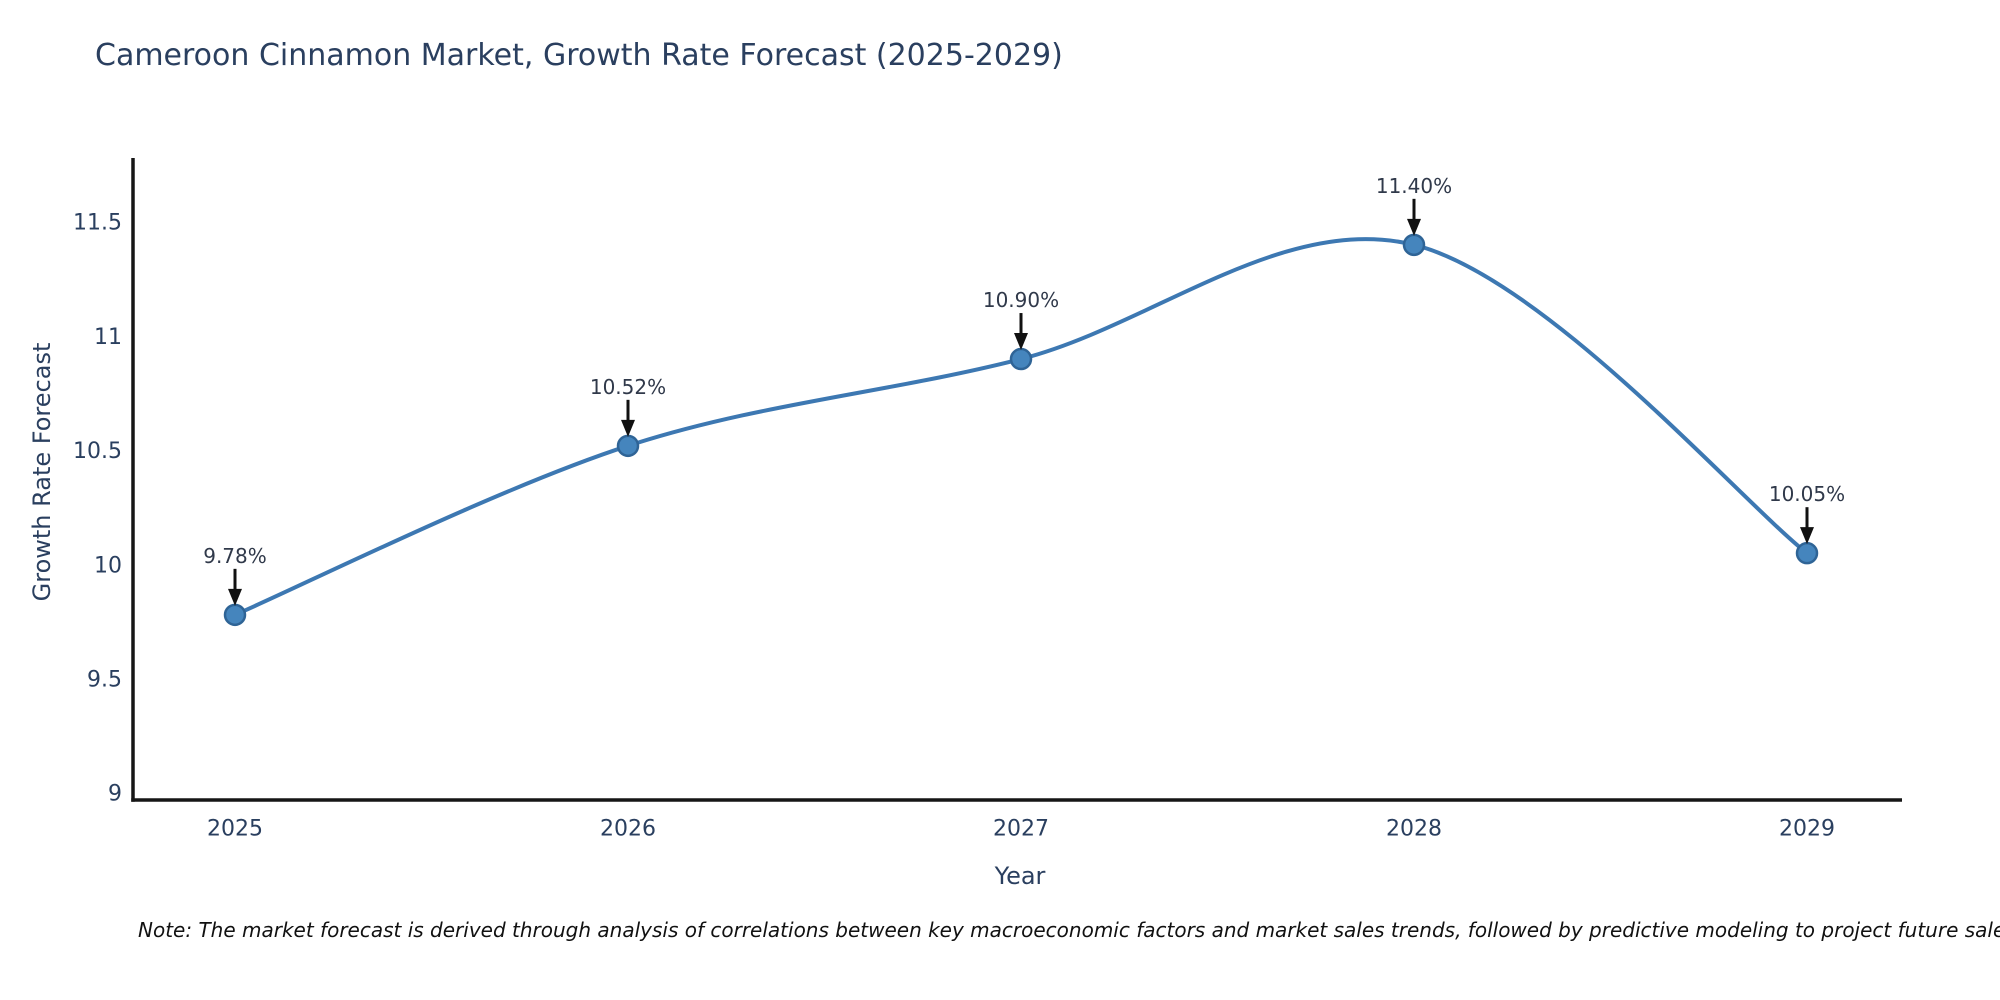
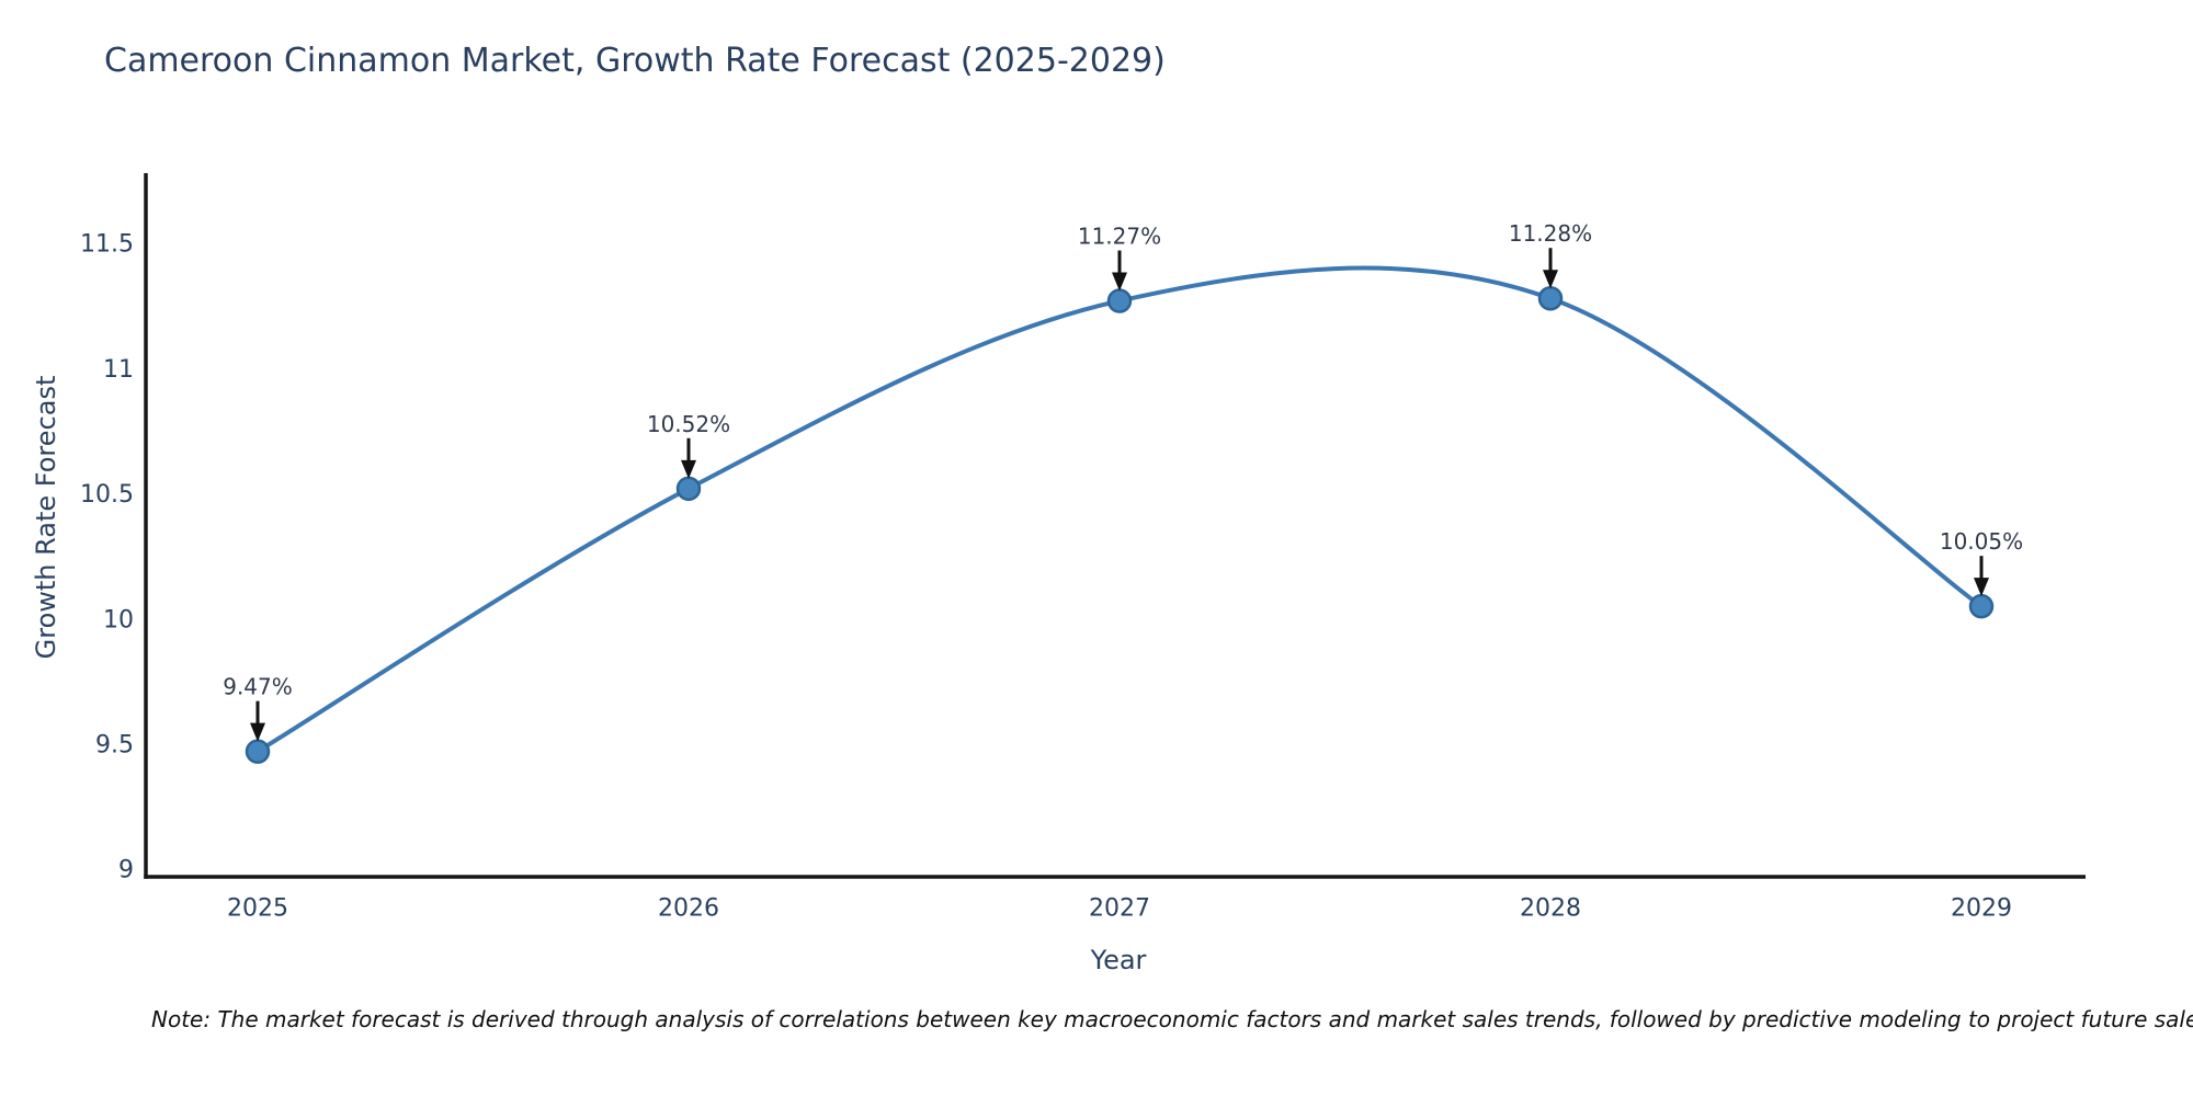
2025: 9.78% -> 9.47%
2027: 10.90% -> 11.27%
2028: 11.40% -> 11.28%
